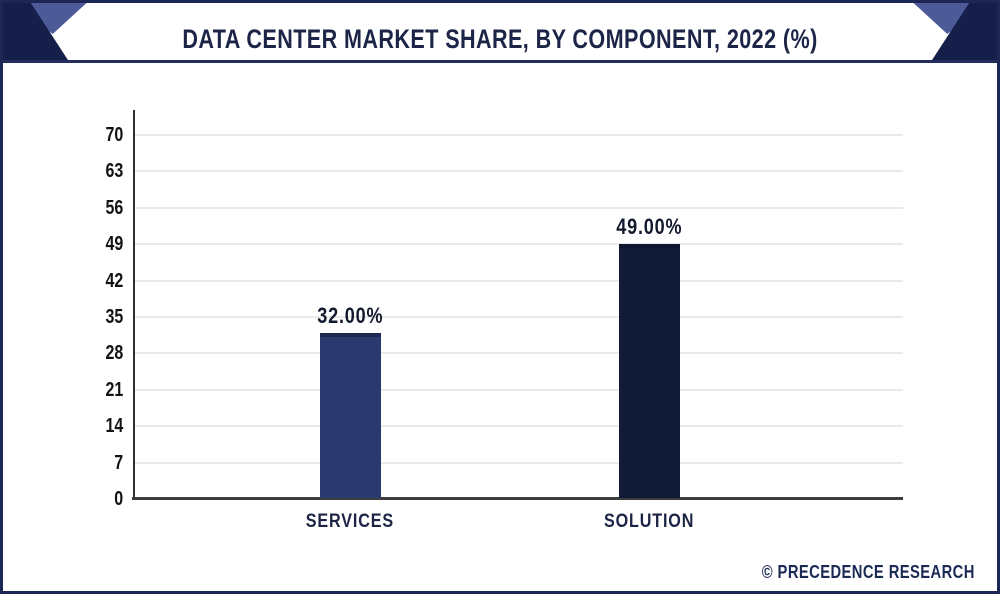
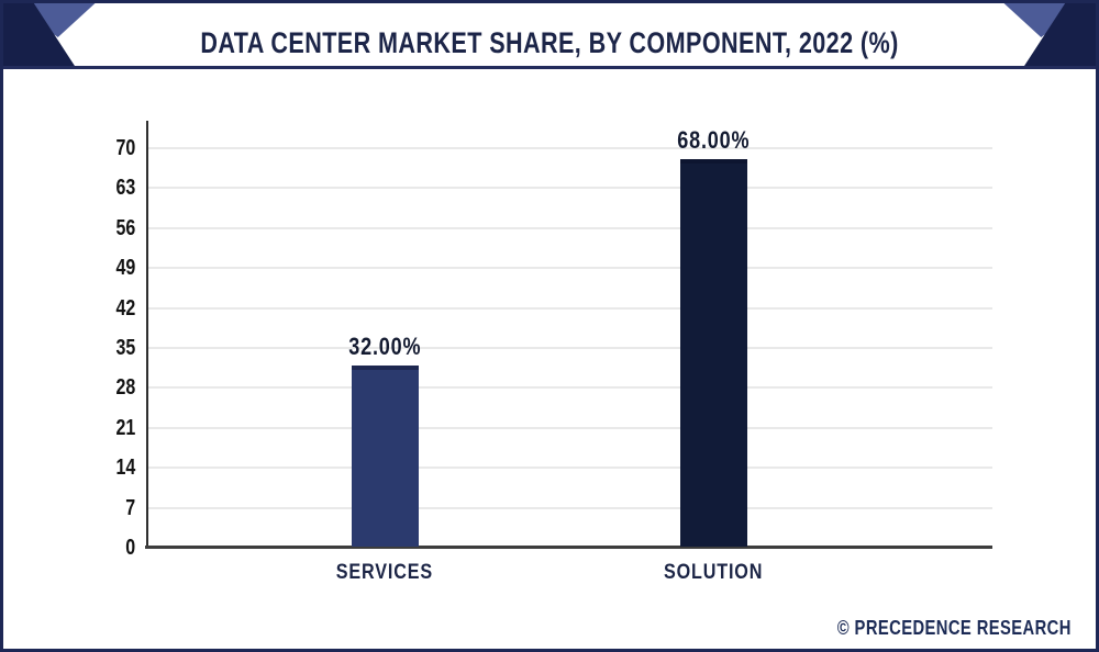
SOLUTION: 49.00% -> 68.00%
